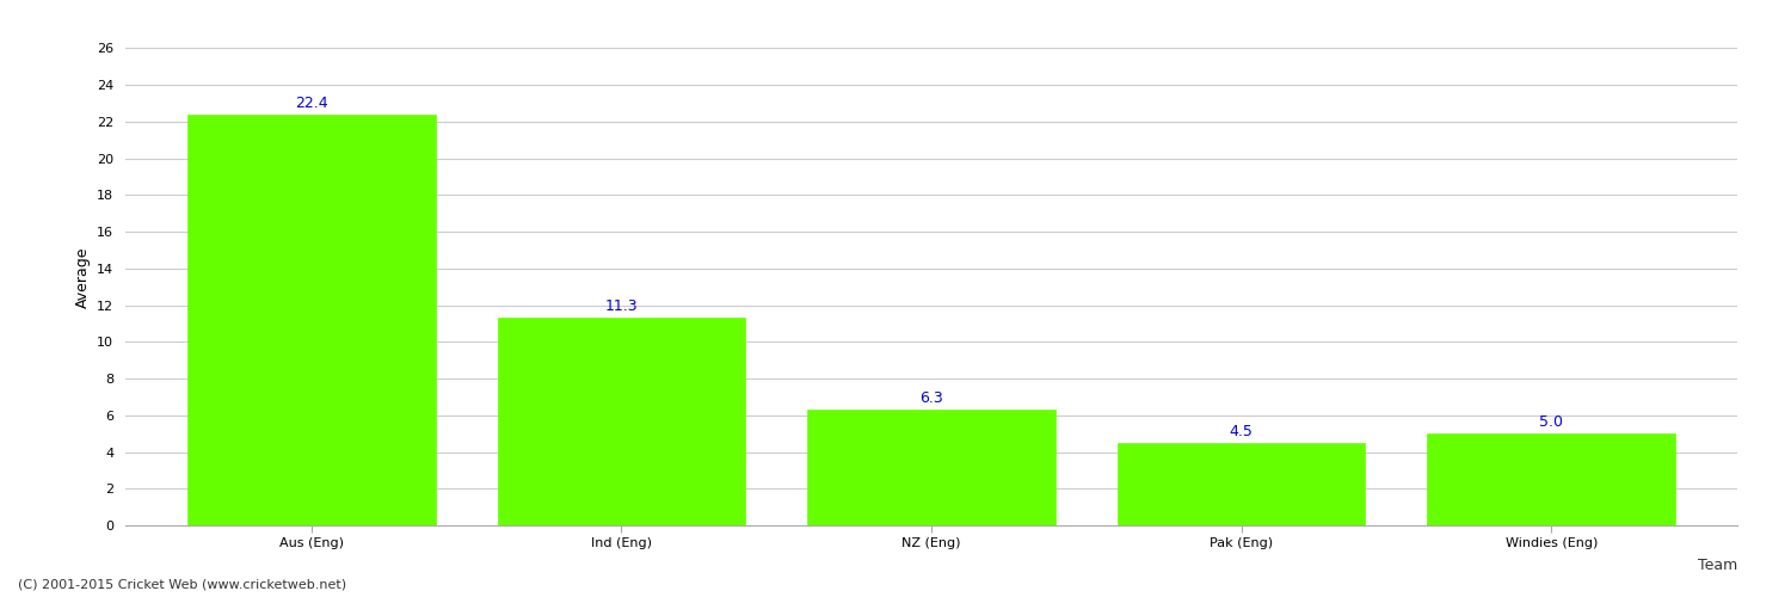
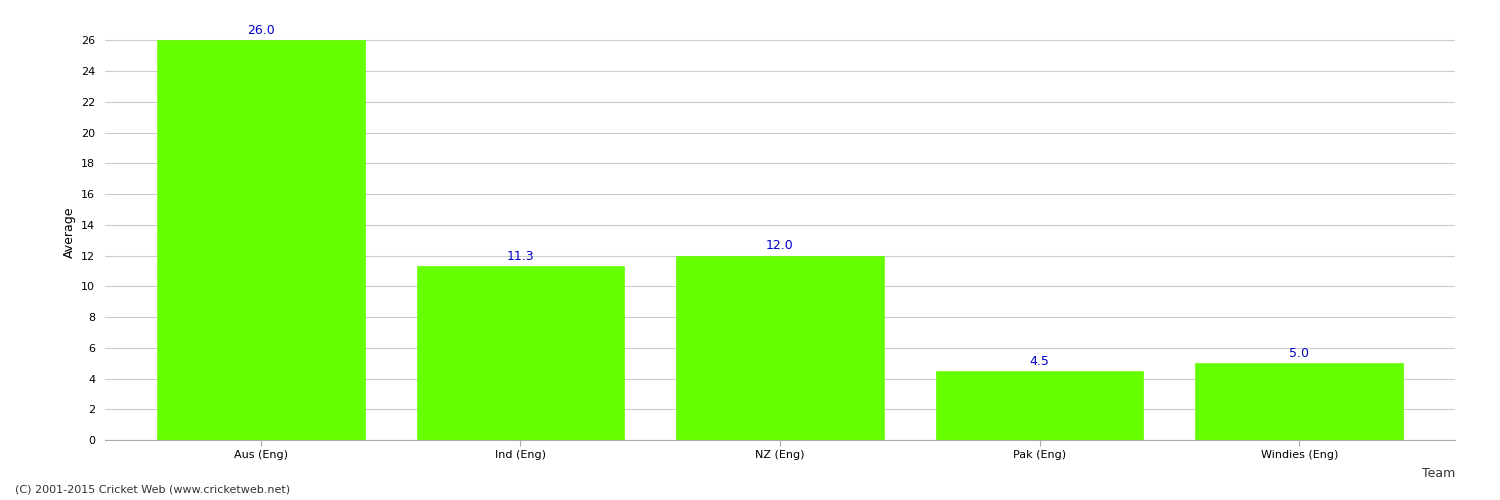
Aus (Eng): 22.4 -> 26.0
NZ (Eng): 6.3 -> 12.0
